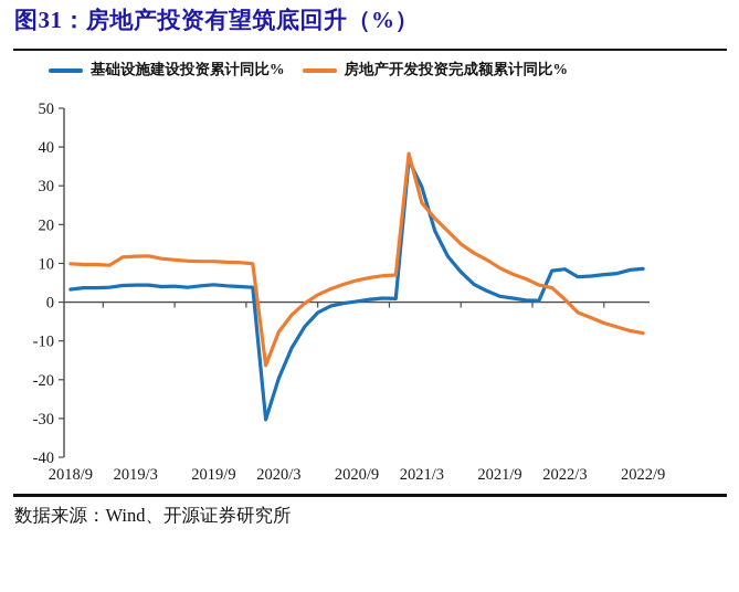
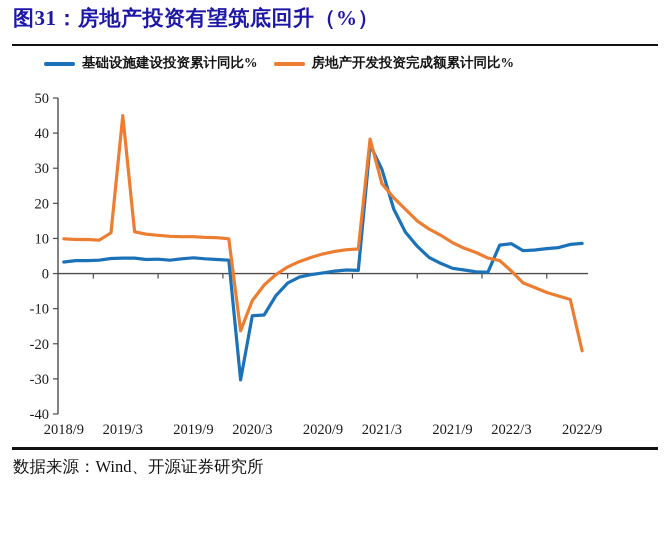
房地产开发投资完成额累计同比%/2019/3: 12 -> 45
基础设施建设投资累计同比%/2020/3: -20 -> -12
房地产开发投资完成额累计同比%/2022/9: -8 -> -22
